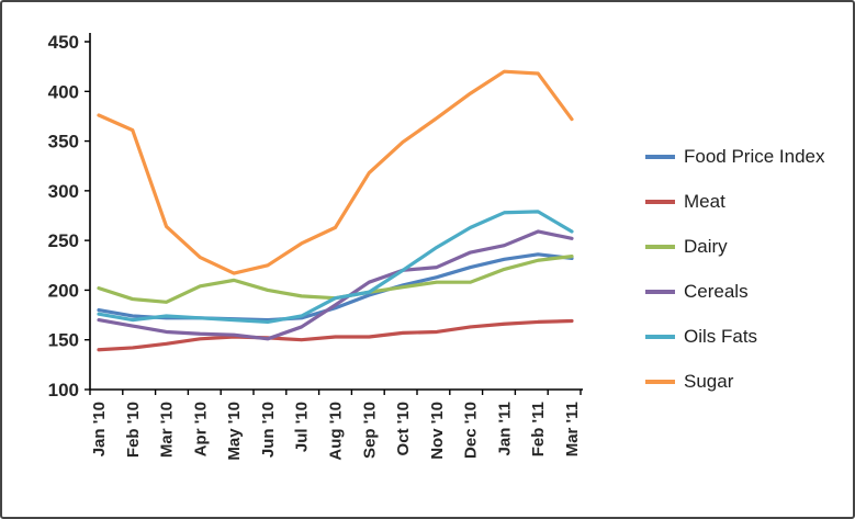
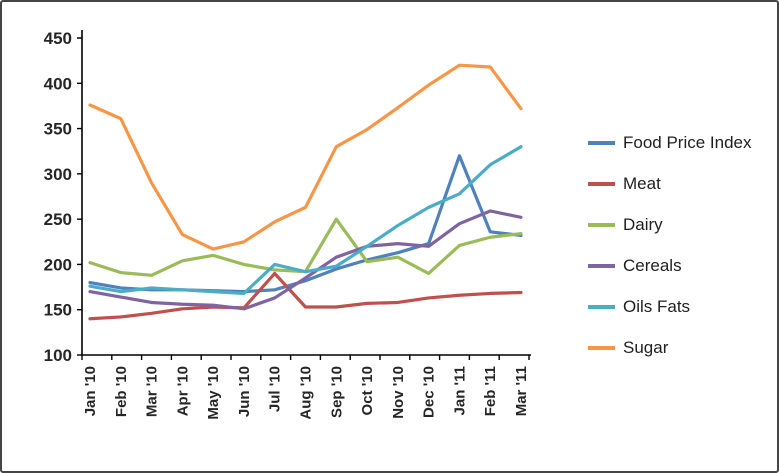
Sugar/Mar '10: 260 -> 290
Meat/Jul '10: 150 -> 190
Oils Fats/Jul '10: 170 -> 200
Dairy/Sep '10: 200 -> 250
Sugar/Sep '10: 320 -> 330
Dairy/Dec '10: 210 -> 190
Cereals/Dec '10: 240 -> 220
Food Price Index/Jan '11: 230 -> 320
Oils Fats/Feb '11: 280 -> 310
Oils Fats/Mar '11: 260 -> 330
